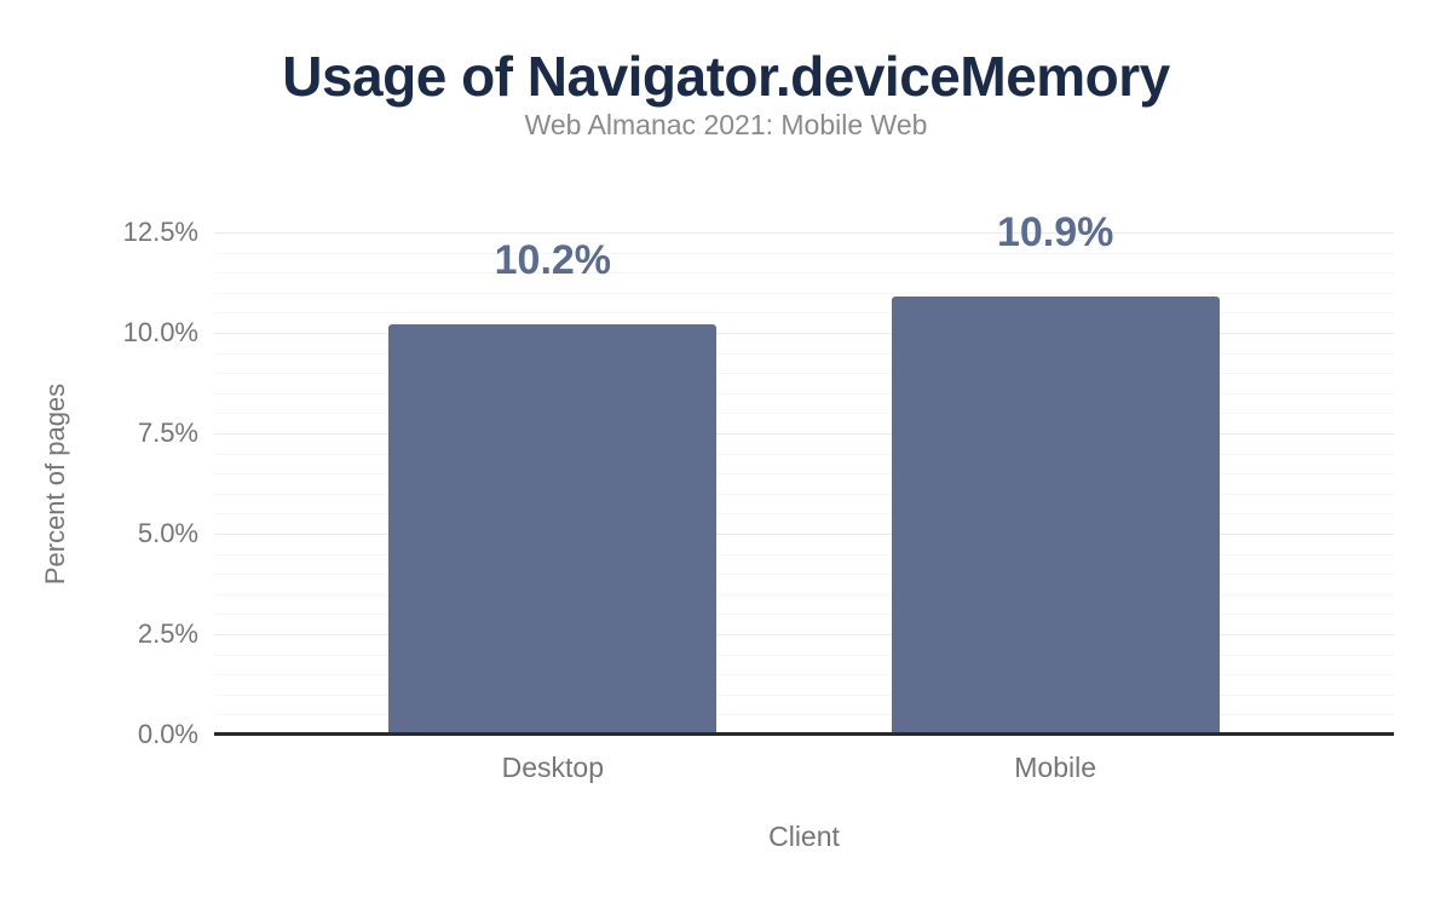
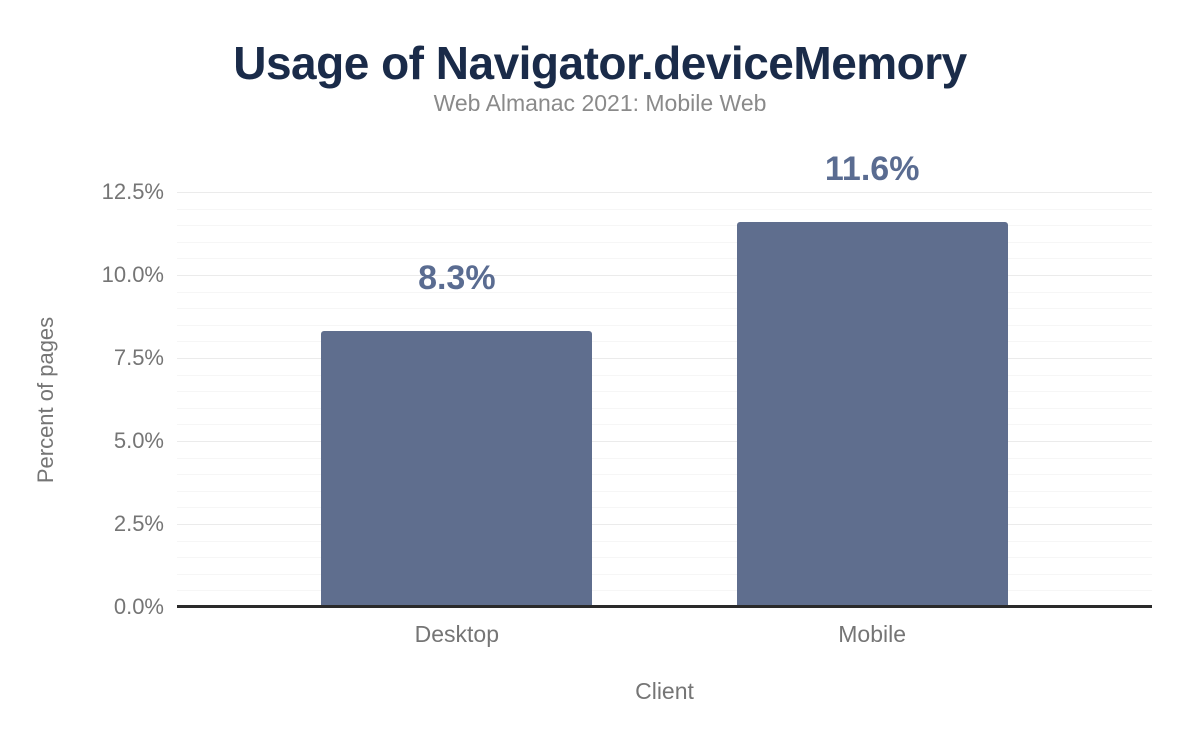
Desktop: 10.2% -> 8.3%
Mobile: 10.9% -> 11.6%
